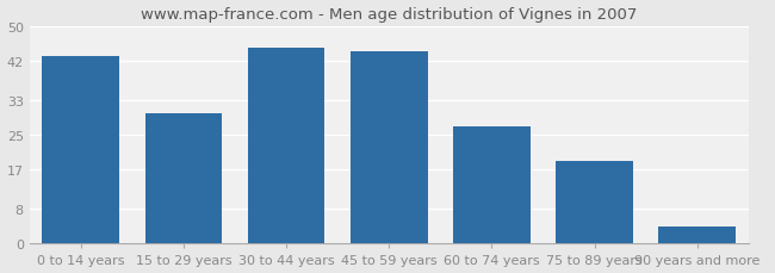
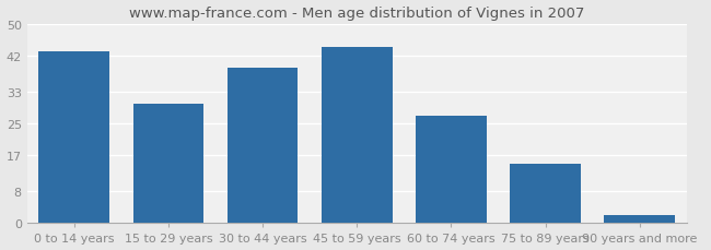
30 to 44 years: 45 -> 39
75 to 89 years: 19 -> 15
90 years and more: 4 -> 2
